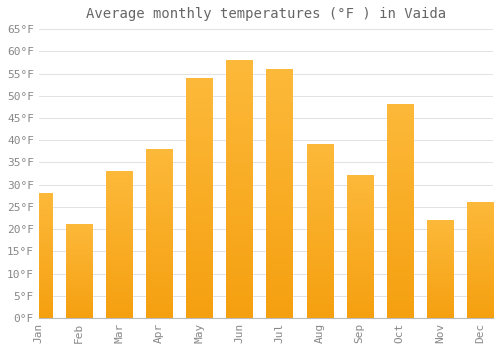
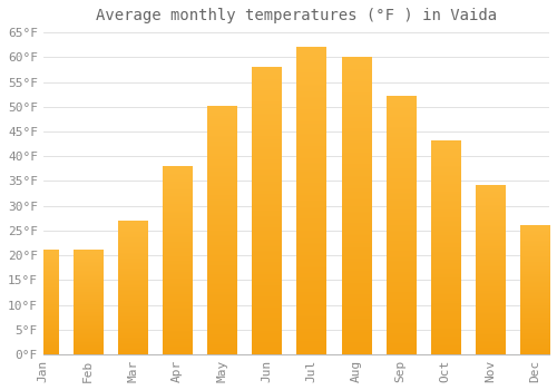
Jan: 28°F -> 21°F
Mar: 33°F -> 27°F
May: 54°F -> 50°F
Jul: 56°F -> 62°F
Aug: 39°F -> 60°F
Sep: 32°F -> 52°F
Oct: 48°F -> 43°F
Nov: 22°F -> 34°F
